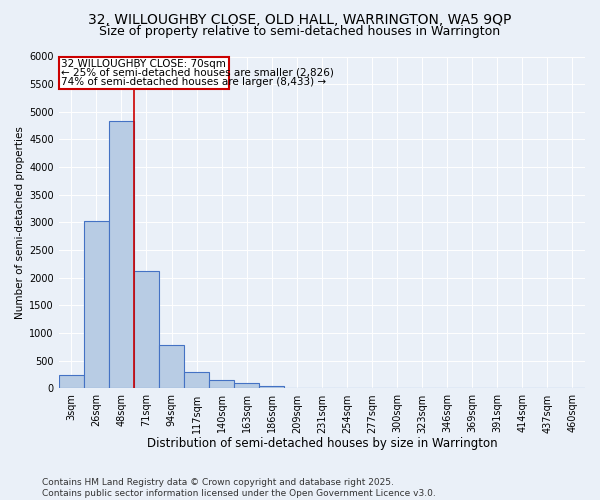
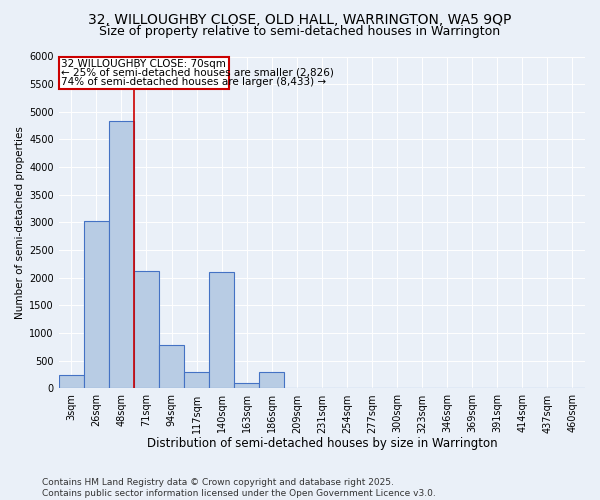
140sqm: 150 -> 2100
186sqm: 40 -> 300
